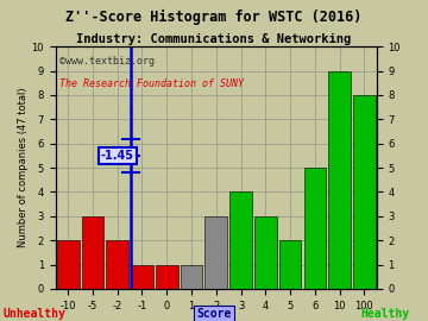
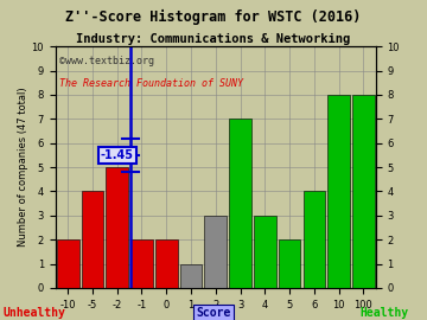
-5: 3 -> 4
-2: 2 -> 5
-1: 1 -> 2
0: 1 -> 2
3: 4 -> 7
6: 5 -> 4
10: 9 -> 8
